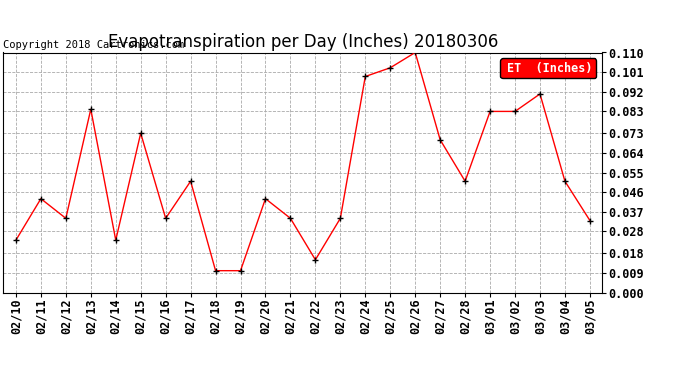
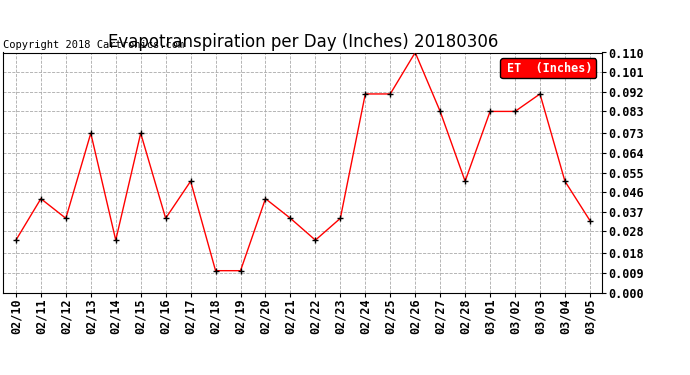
02/13: 0.084 -> 0.073
02/22: 0.015 -> 0.024
02/24: 0.099 -> 0.091
02/25: 0.103 -> 0.091
02/27: 0.070 -> 0.083
